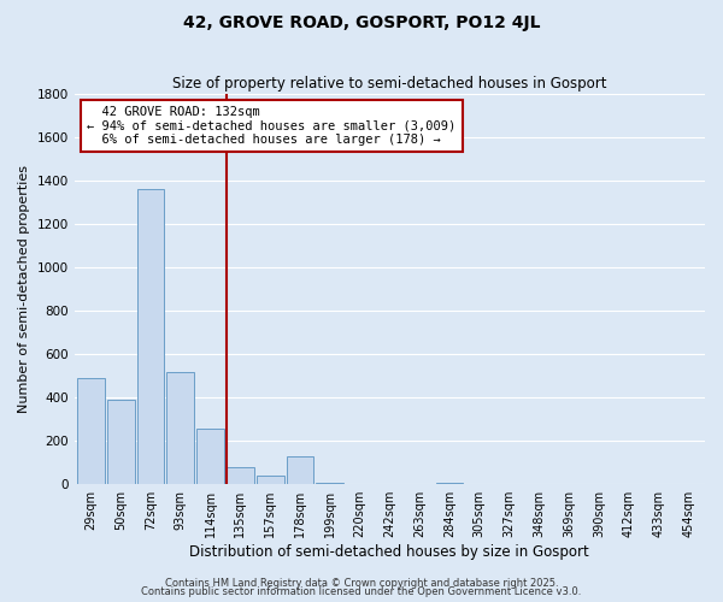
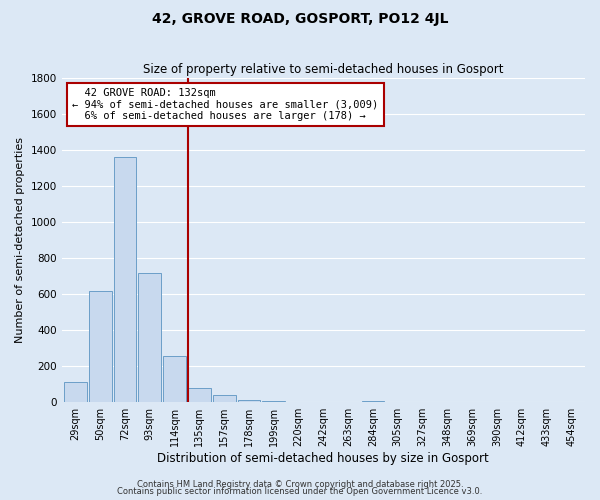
29sqm: 490 -> 110
50sqm: 390 -> 620
93sqm: 520 -> 720
178sqm: 130 -> 10
